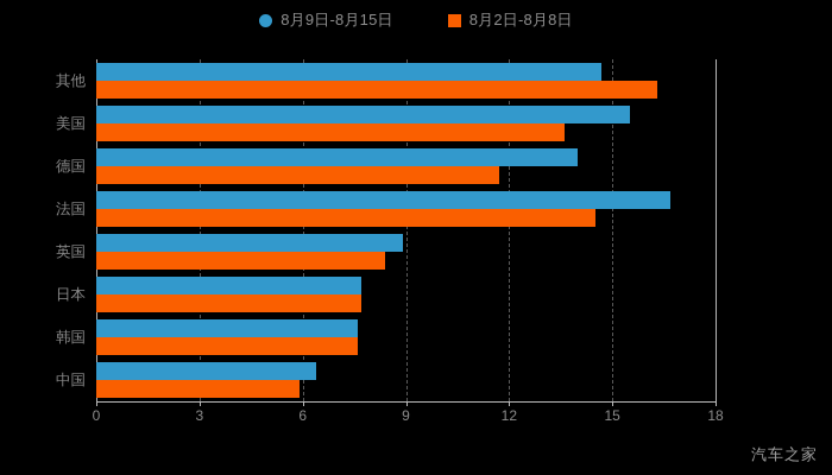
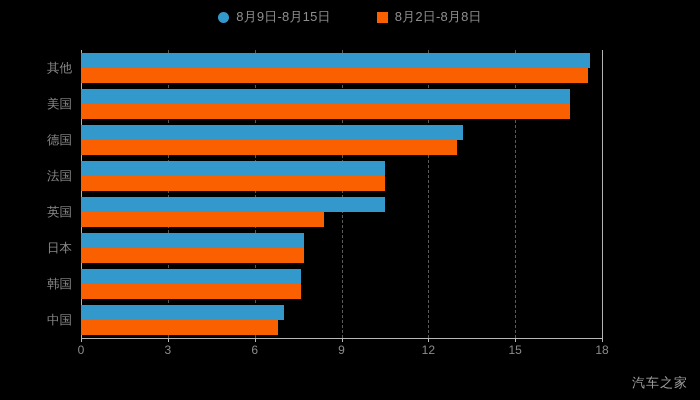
8月9日-8月15日/其他: 14.7 -> 17.6
8月2日-8月8日/其他: 16.3 -> 17.5
8月9日-8月15日/美国: 15.5 -> 16.9
8月2日-8月8日/美国: 13.6 -> 16.9
8月9日-8月15日/德国: 14.0 -> 13.2
8月2日-8月8日/德国: 11.7 -> 13.0
8月9日-8月15日/法国: 16.7 -> 10.5
8月2日-8月8日/法国: 14.5 -> 10.5
8月9日-8月15日/英国: 8.9 -> 10.5
8月9日-8月15日/中国: 6.4 -> 7.0
8月2日-8月8日/中国: 5.9 -> 6.8
